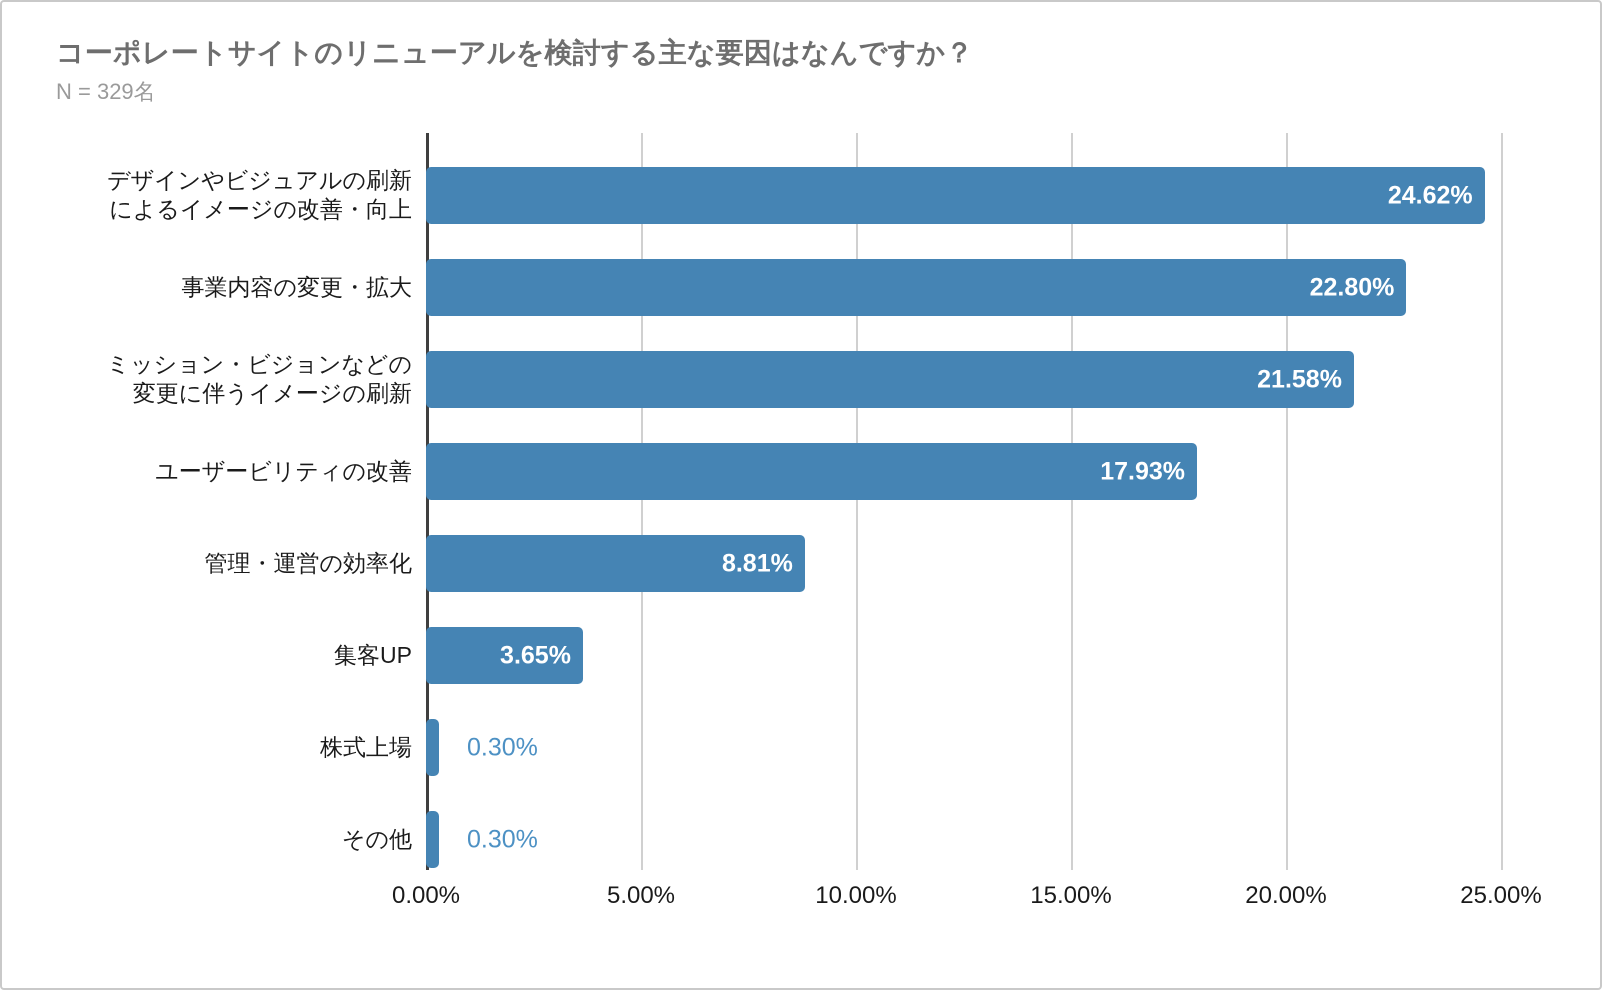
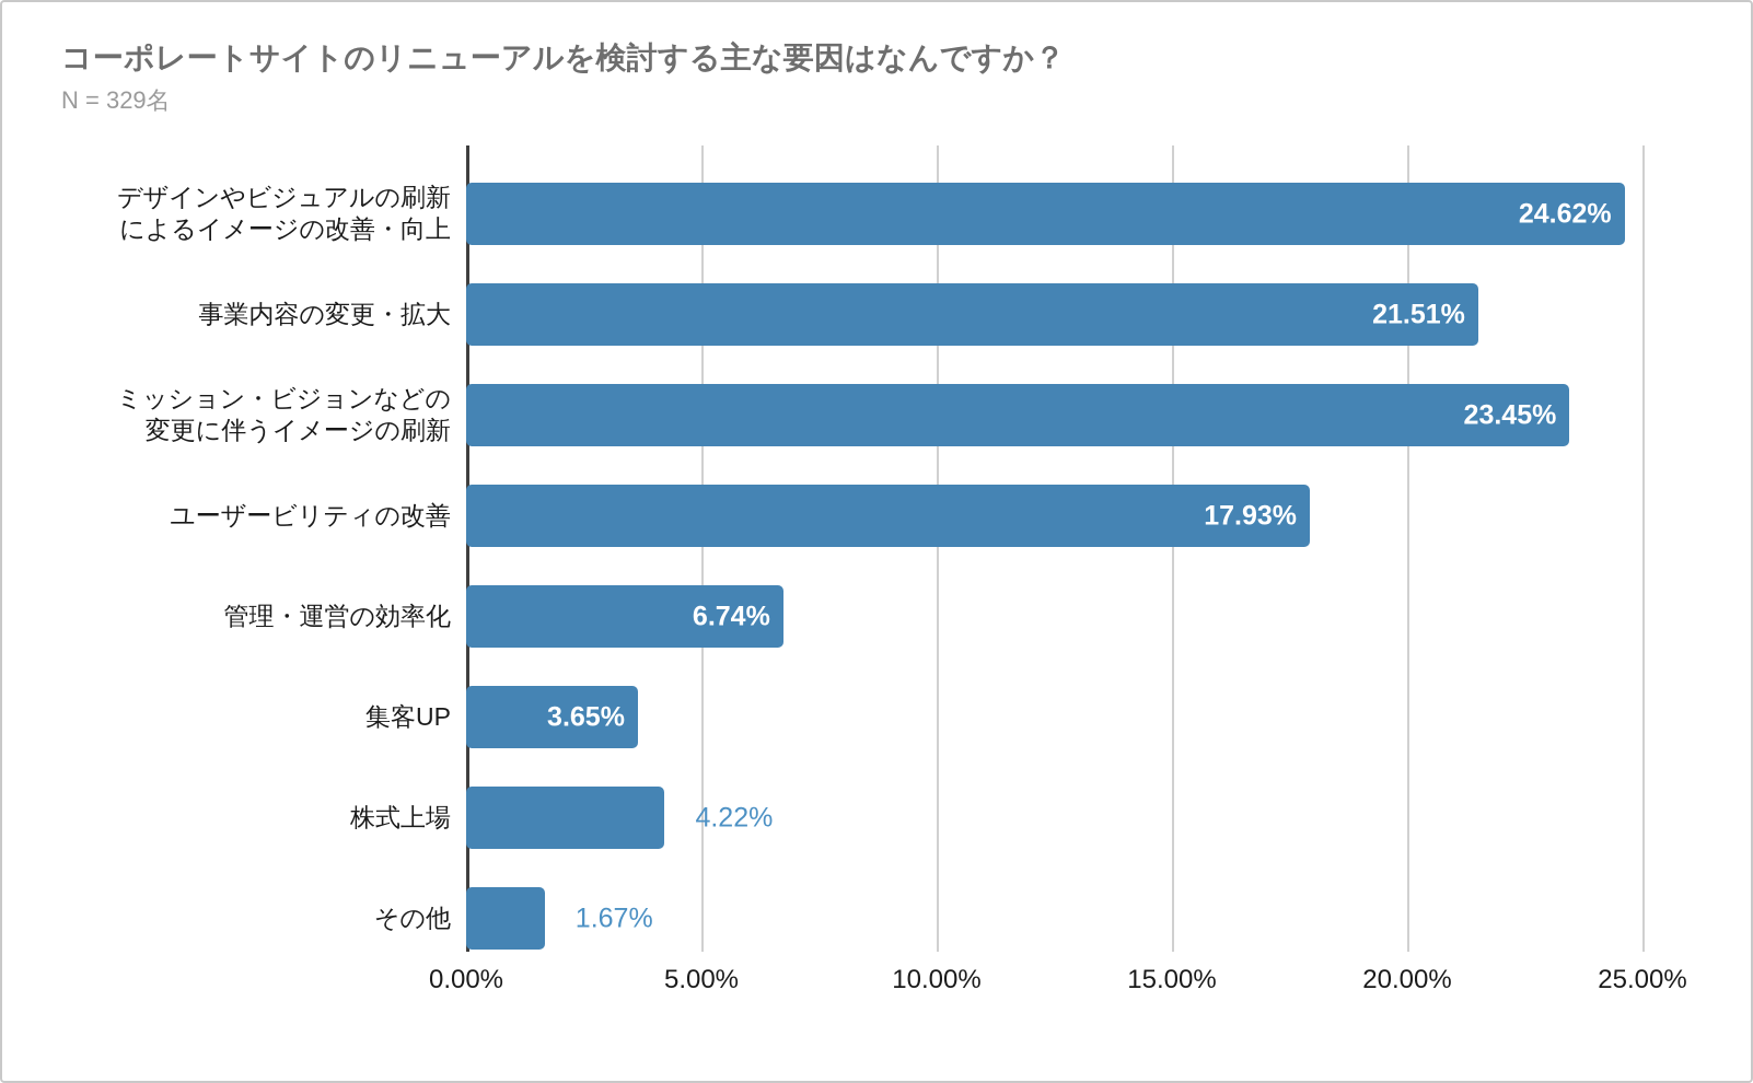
事業内容の変更・拡大: 22.80% -> 21.51%
ミッション・ビジョンなどの 変更に伴うイメージの刷新: 21.58% -> 23.45%
管理・運営の効率化: 8.81% -> 6.74%
株式上場: 0.30% -> 4.22%
その他: 0.30% -> 1.67%
